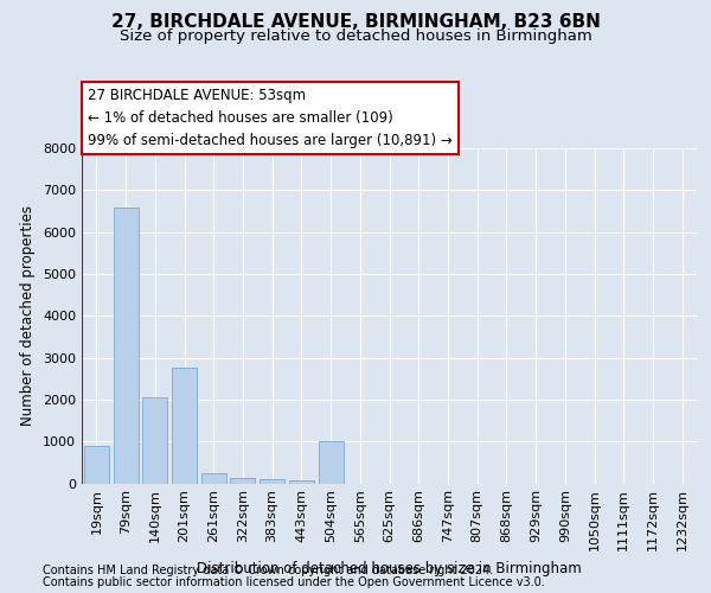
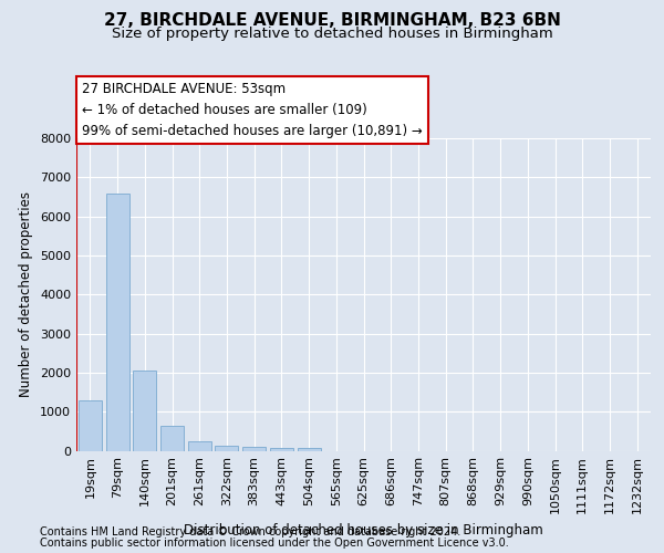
19sqm: 900 -> 1280
201sqm: 2750 -> 640
504sqm: 1000 -> 60
